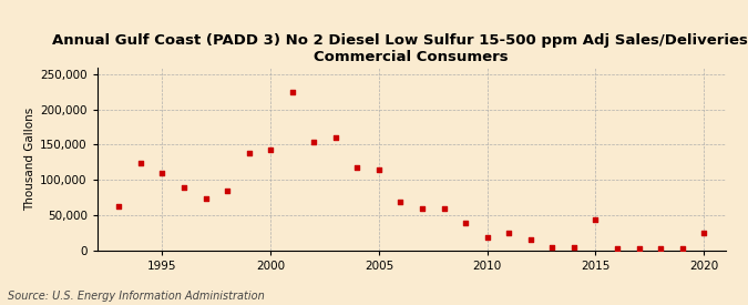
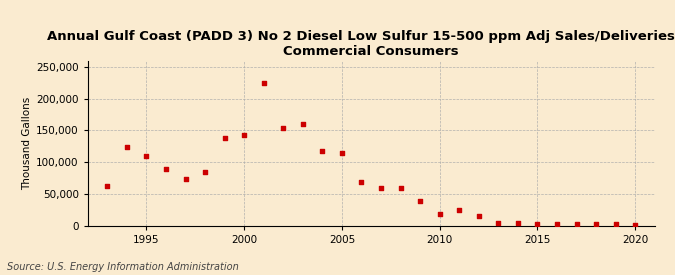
2015: 44,000 -> 3,000
2020: 24,000 -> 1,000
